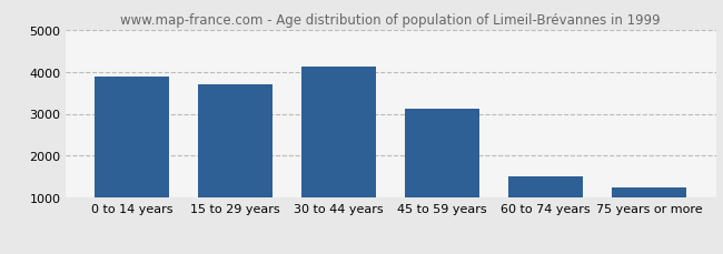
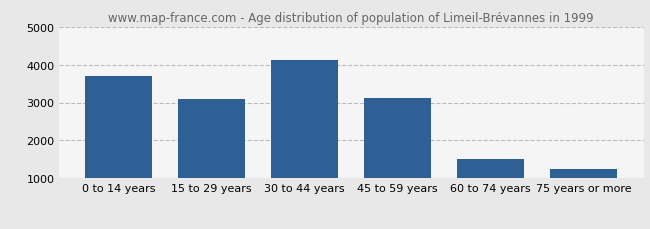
0 to 14 years: 3880 -> 3700
15 to 29 years: 3700 -> 3100
